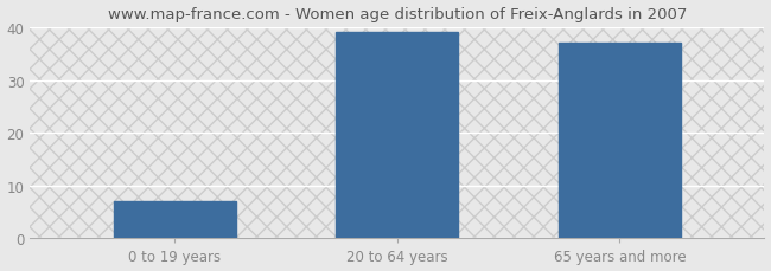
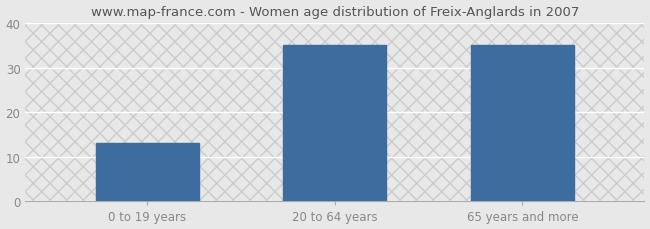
0 to 19 years: 7 -> 13
20 to 64 years: 39 -> 35
65 years and more: 37 -> 35
